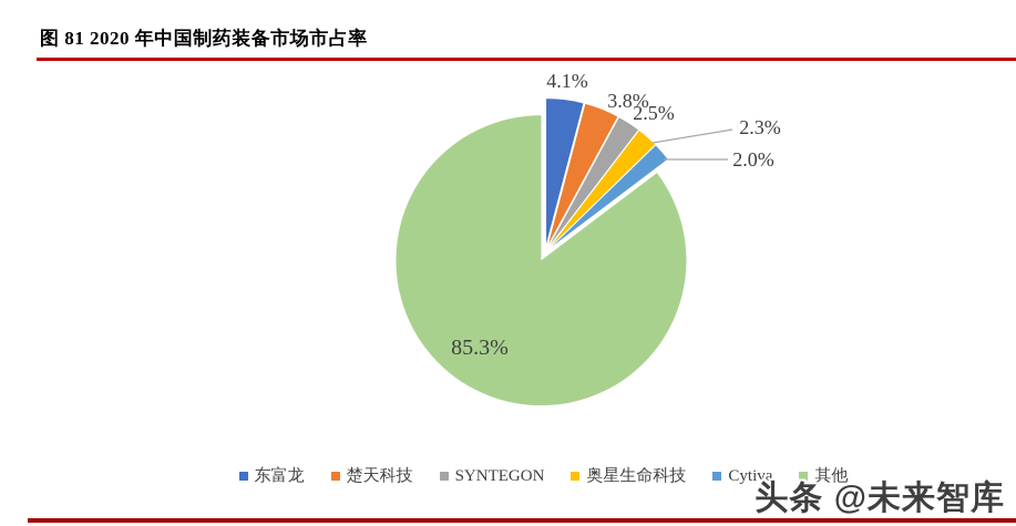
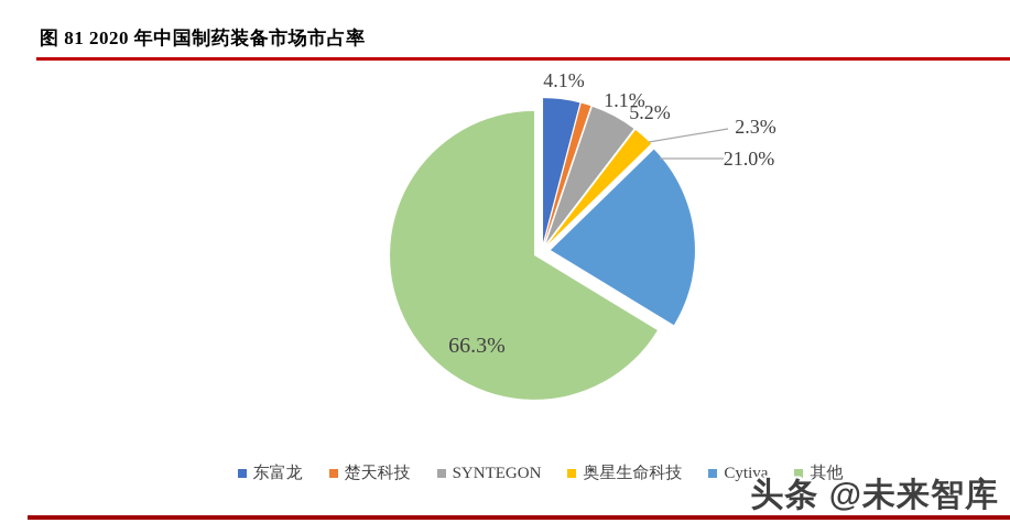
楚天科技: 3.8% -> 1.1%
SYNTEGON: 2.5% -> 5.2%
Cytiva: 2.0% -> 21.0%
其他: 85.3% -> 66.3%
